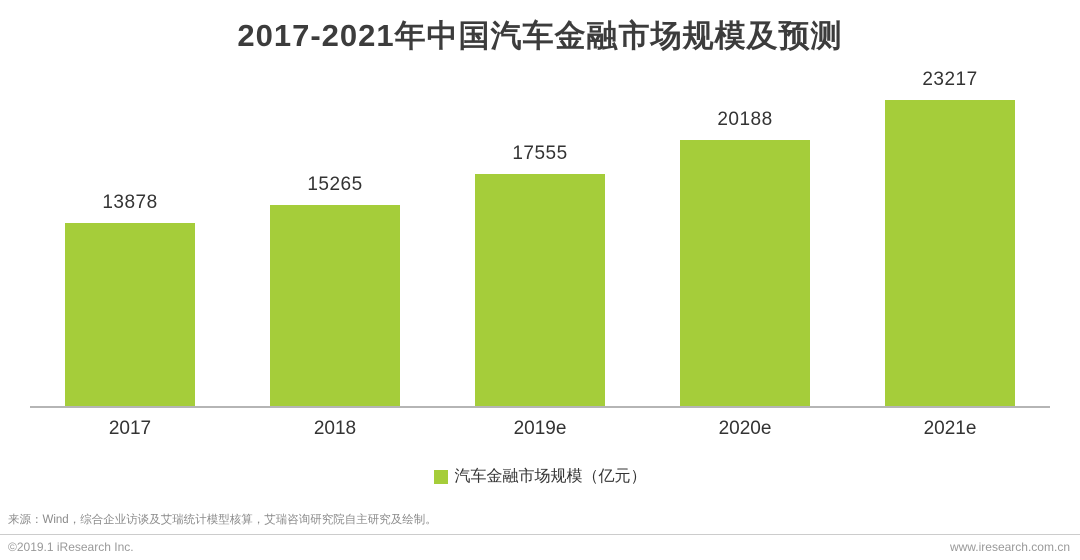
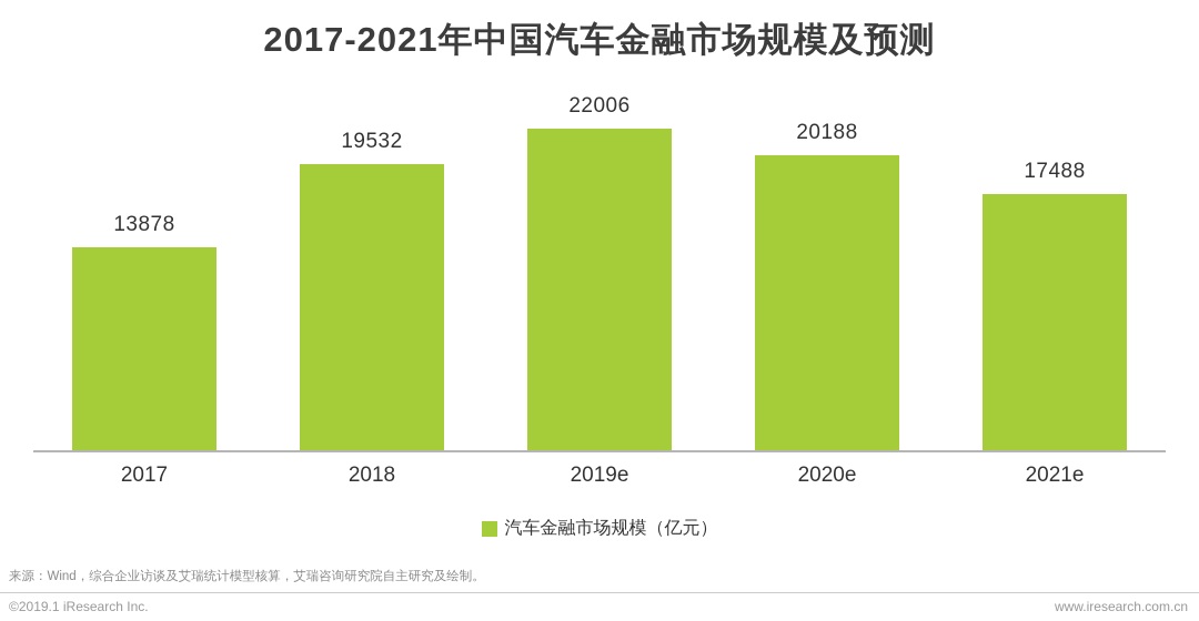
2018: 15265 -> 19532
2019e: 17555 -> 22006
2021e: 23217 -> 17488
